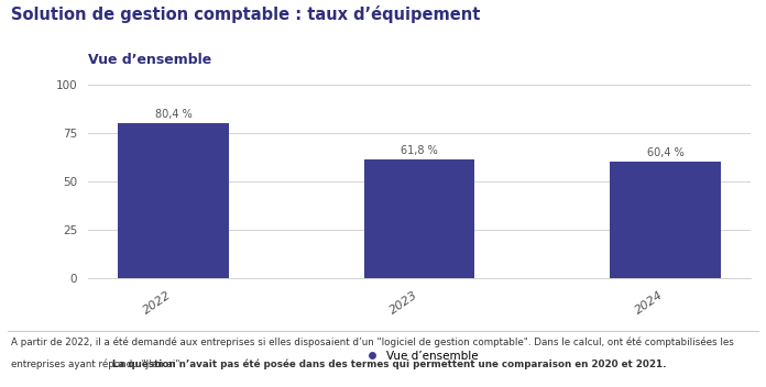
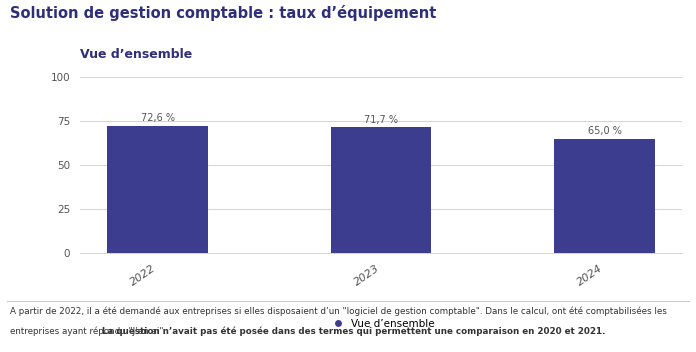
2022: 80,4 -> 72,6
2023: 61,8 -> 71,7
2024: 60,4 -> 65,0
